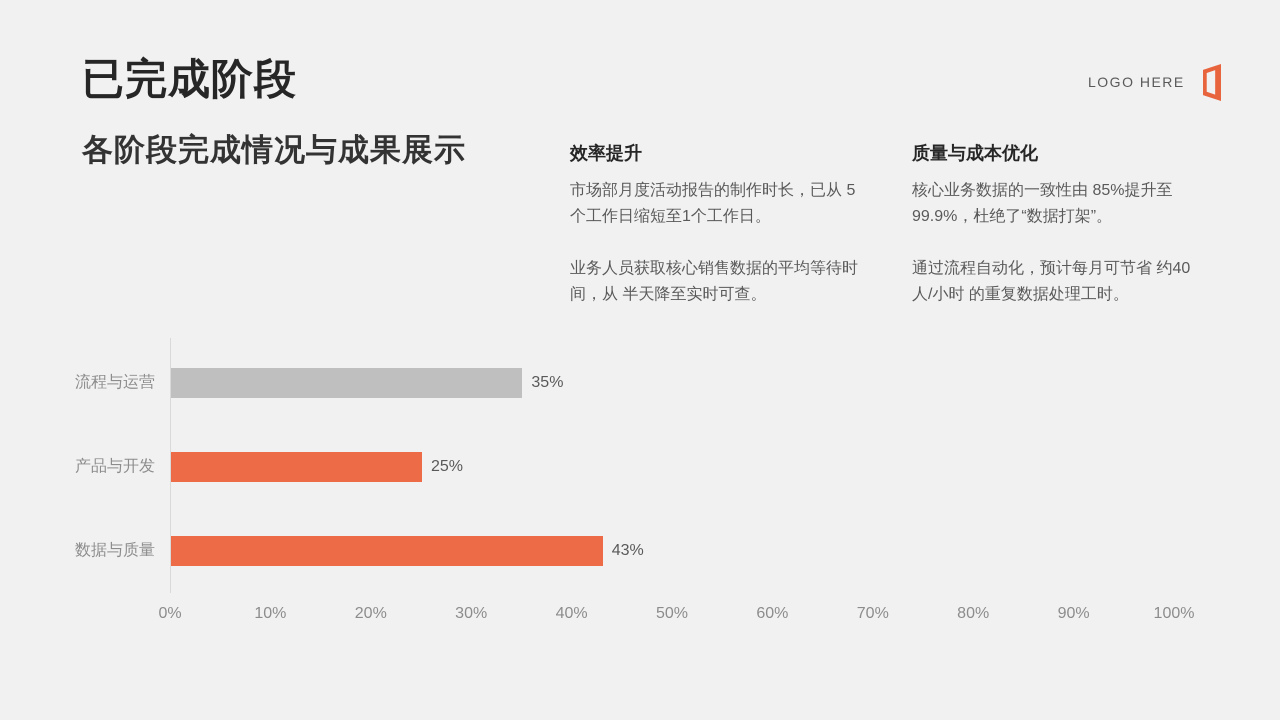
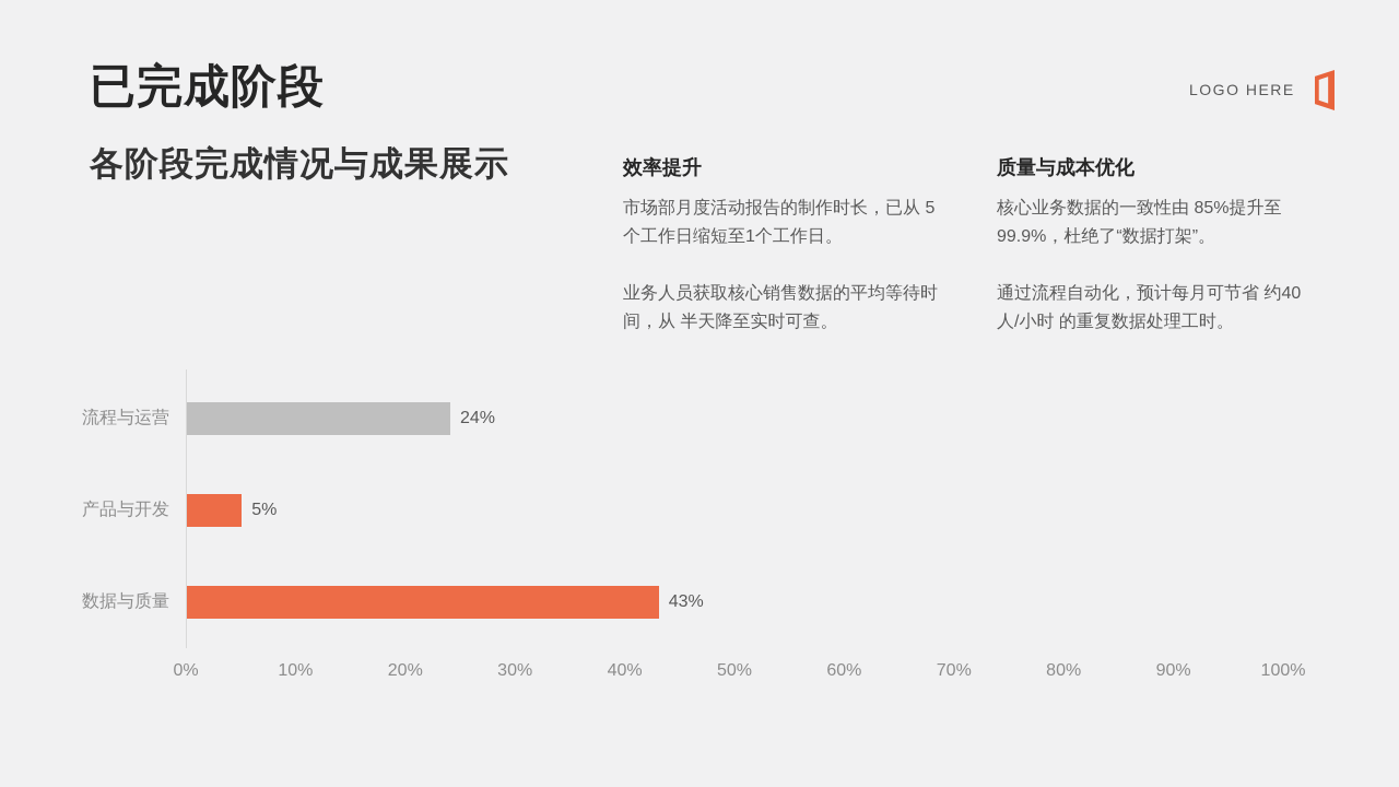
流程与运营: 35% -> 24%
产品与开发: 25% -> 5%
